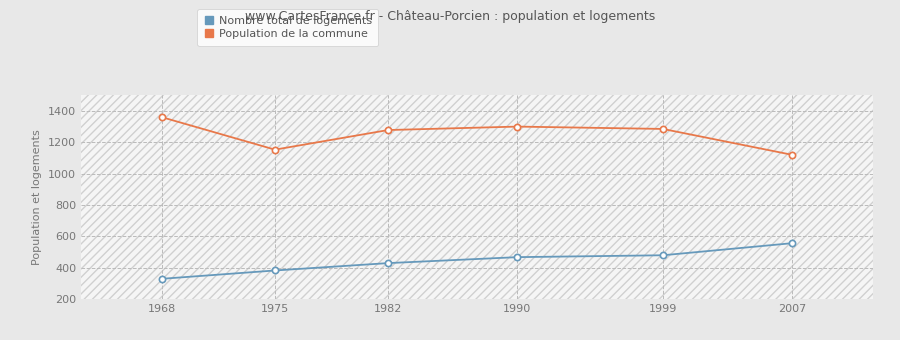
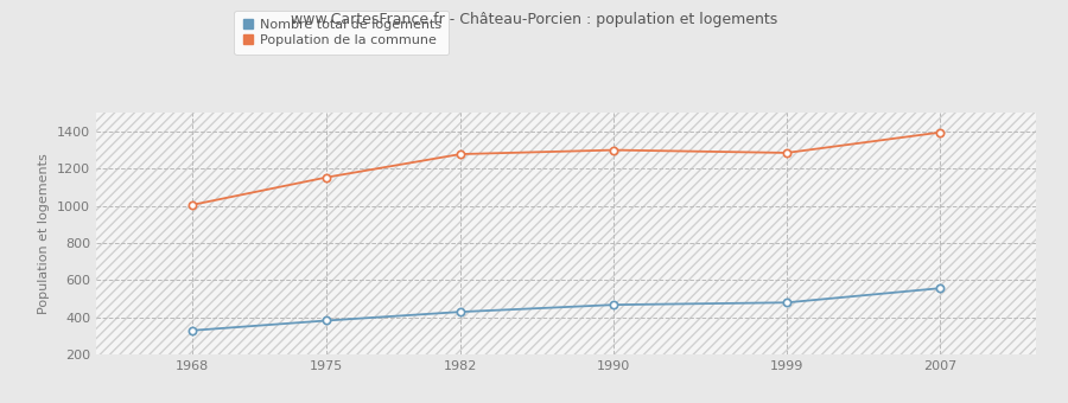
Population de la commune/1968: 1360 -> 1000
Population de la commune/2007: 1120 -> 1400
